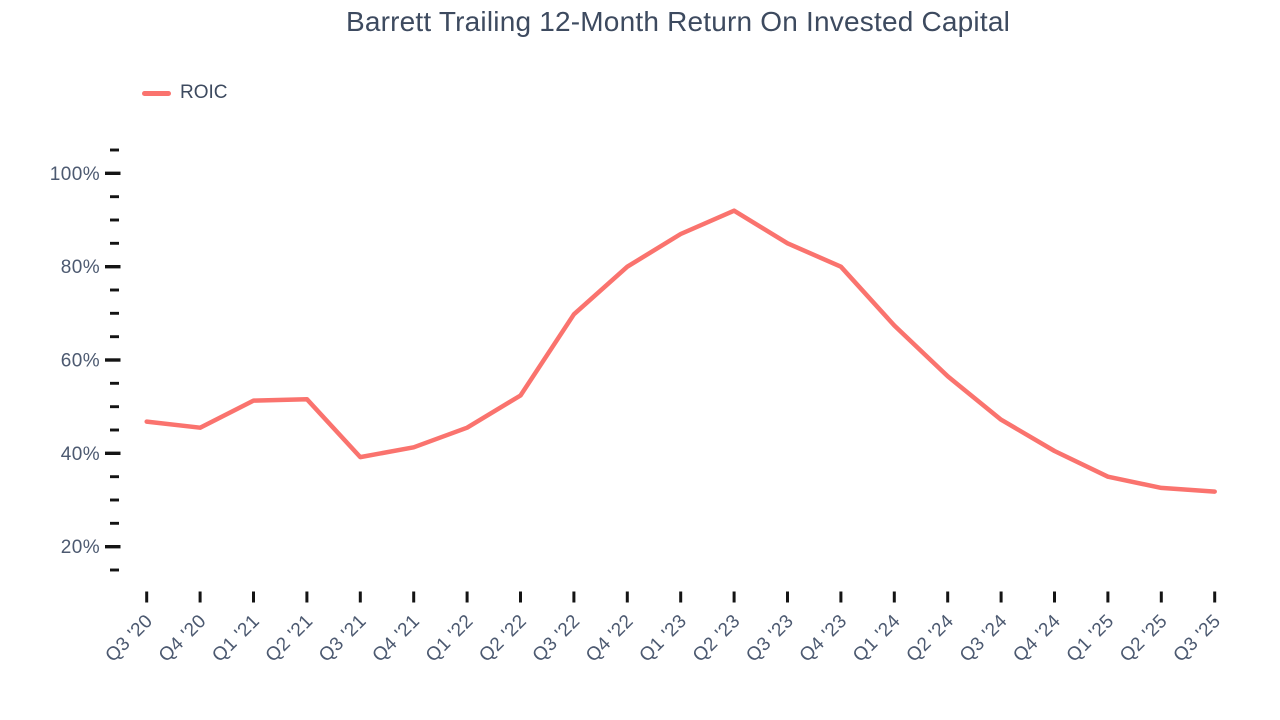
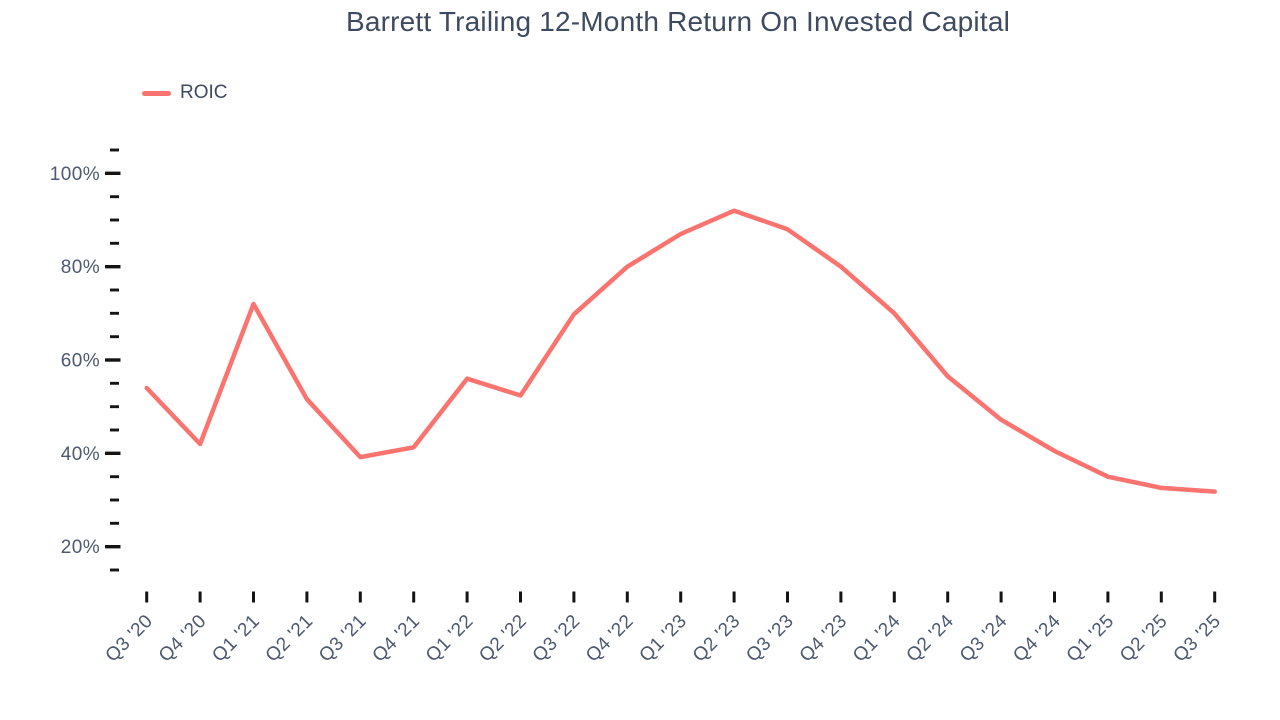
Q3 '20: 47% -> 54%
Q4 '20: 46% -> 42%
Q1 '21: 51% -> 72%
Q1 '22: 46% -> 56%
Q3 '23: 85% -> 88%
Q1 '24: 67% -> 70%
